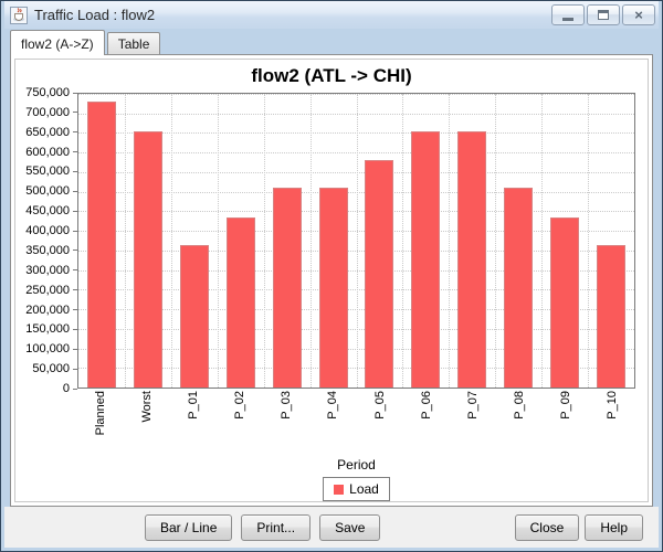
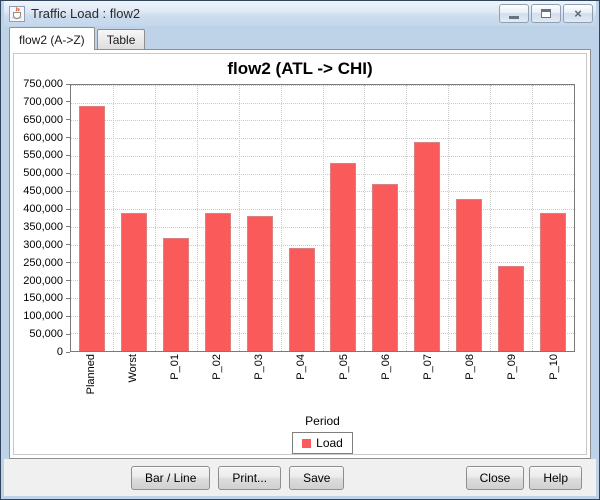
Planned: 730000 -> 690000
Worst: 660000 -> 390000
P_01: 360000 -> 320000
P_02: 440000 -> 390000
P_03: 510000 -> 380000
P_04: 510000 -> 290000
P_05: 580000 -> 530000
P_06: 660000 -> 470000
P_07: 660000 -> 590000
P_08: 510000 -> 430000
P_09: 440000 -> 240000
P_10: 360000 -> 390000
